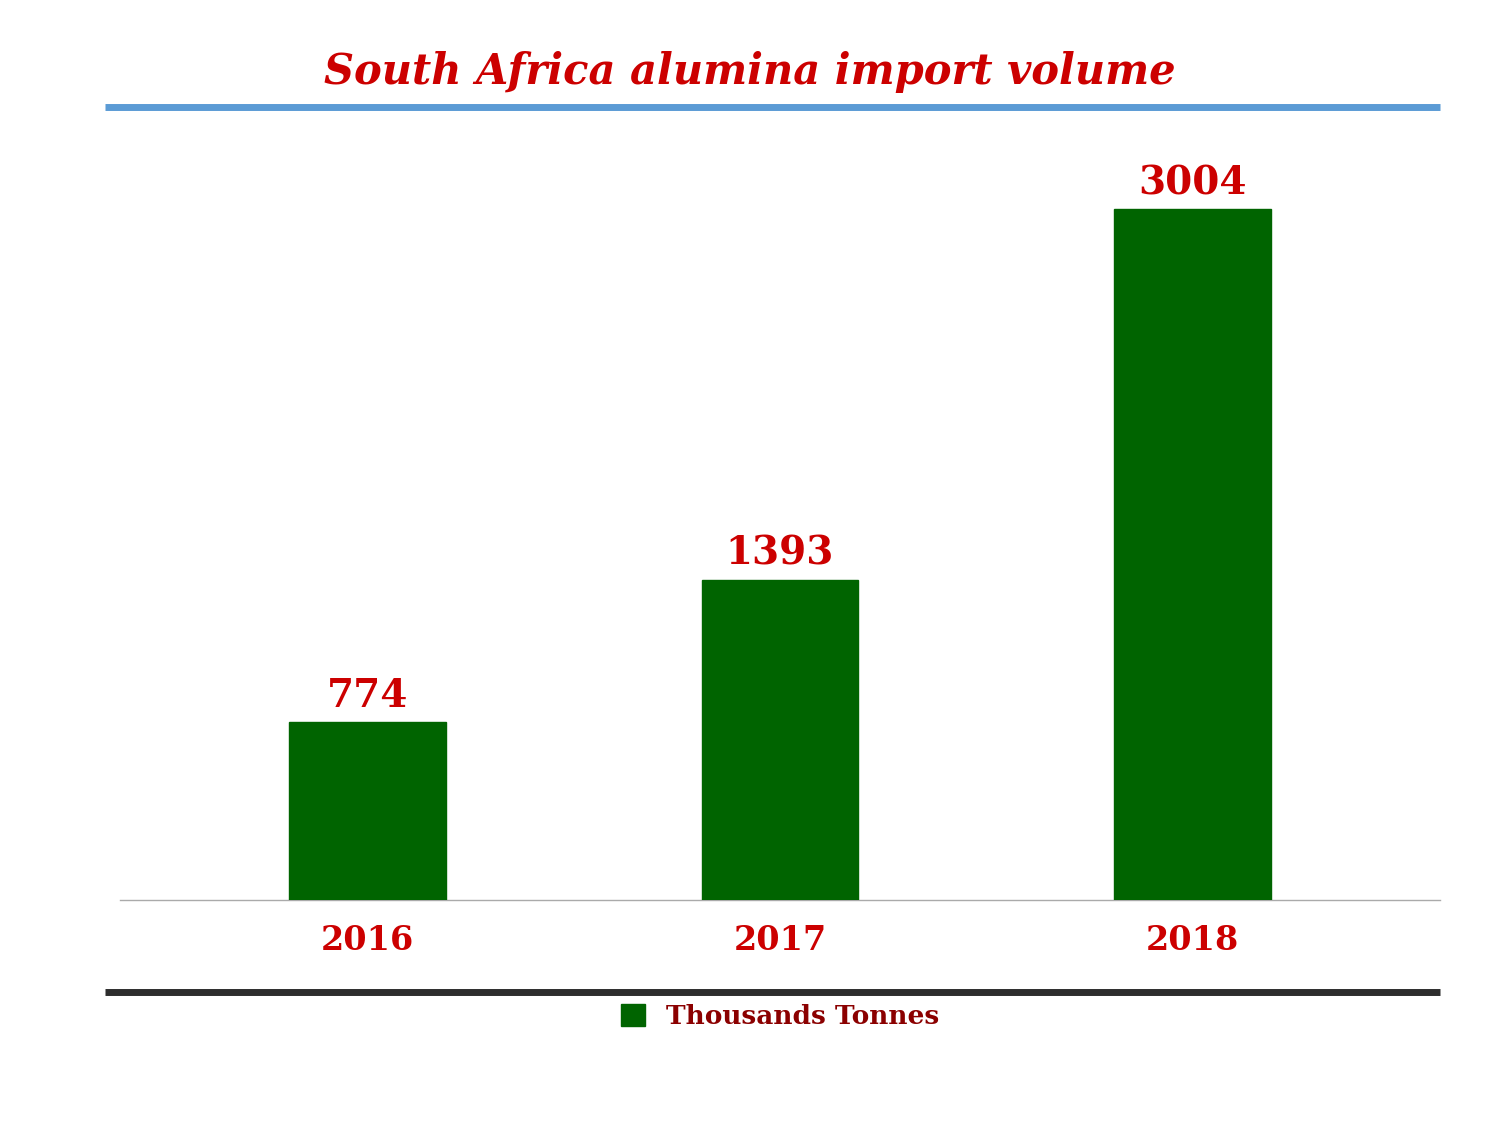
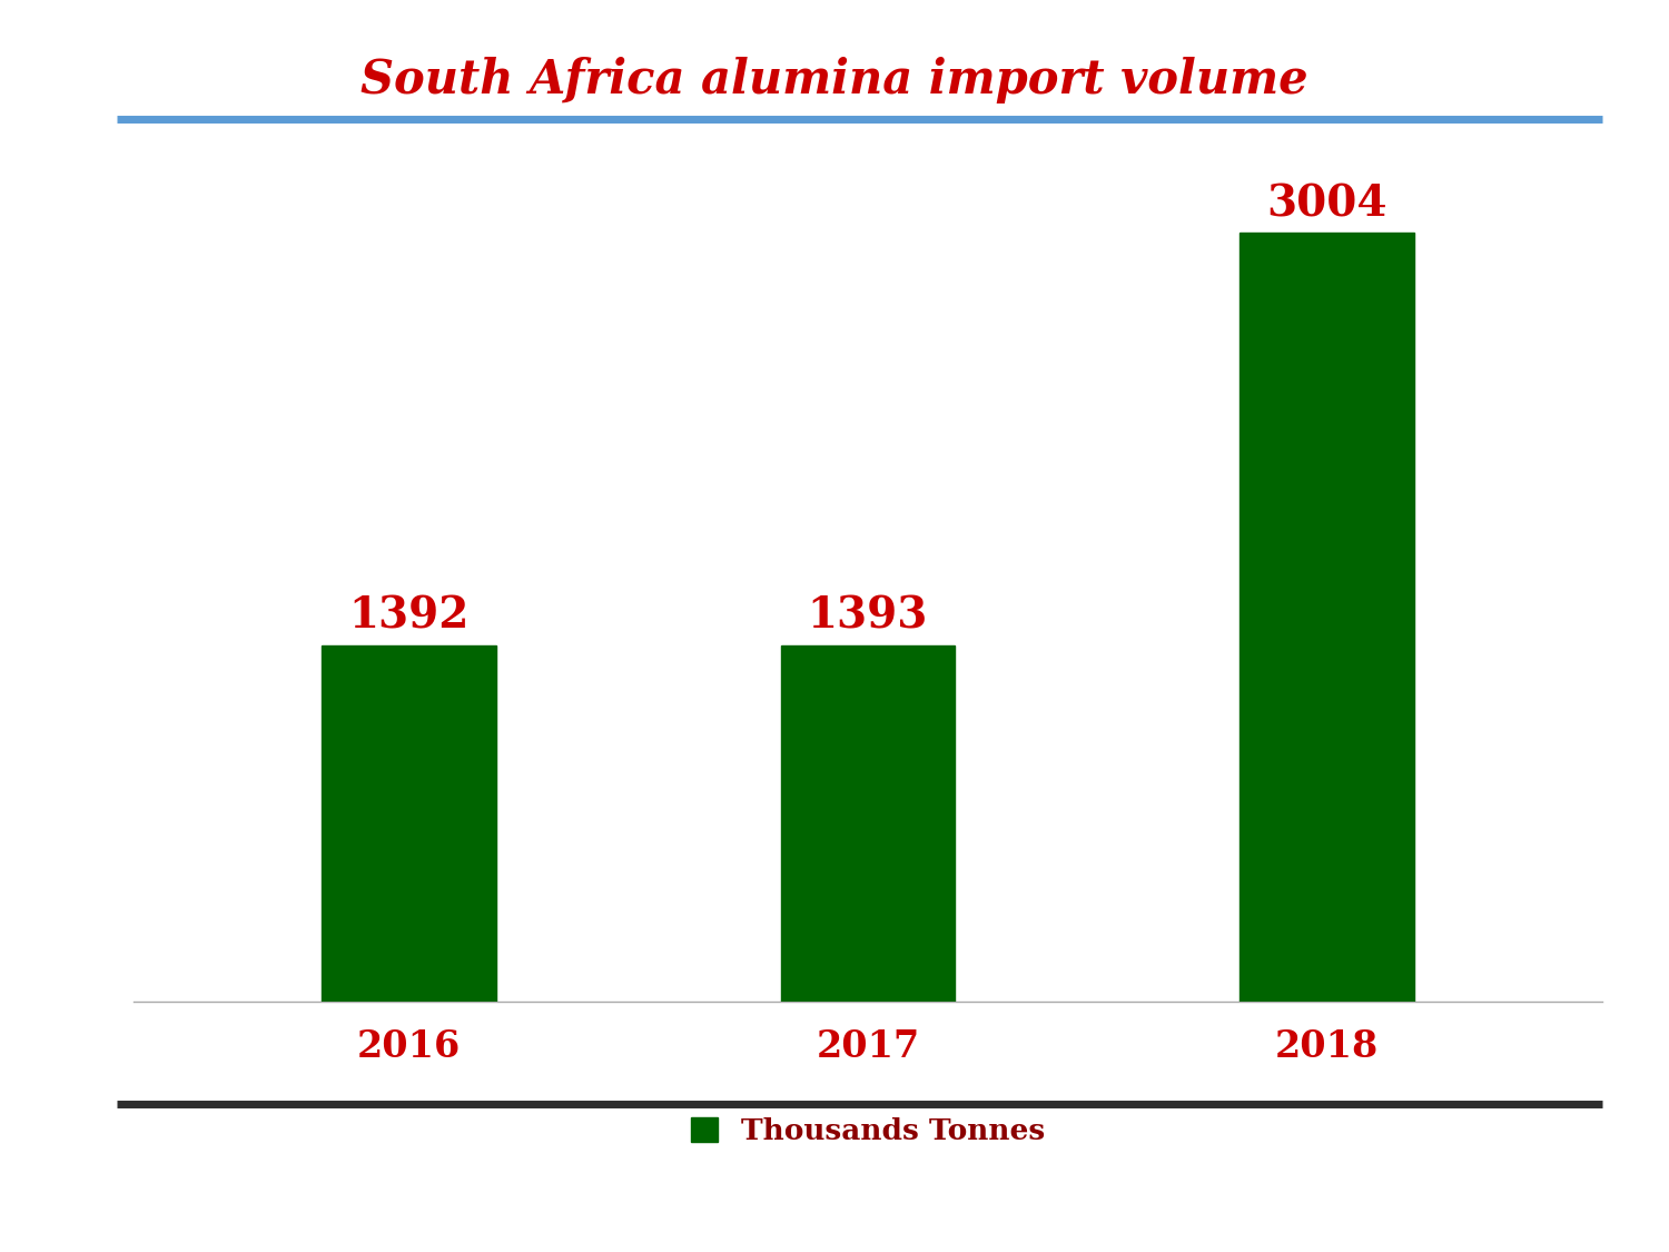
2016: 774 -> 1392
